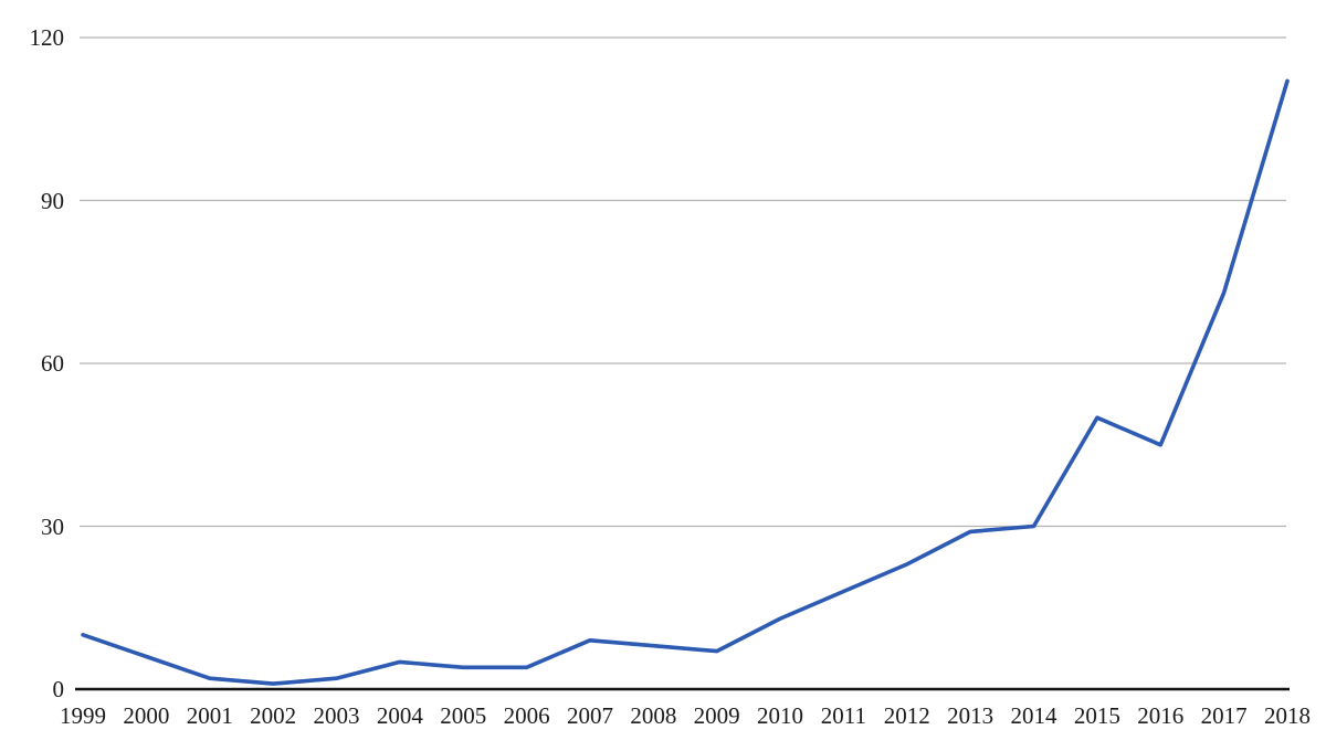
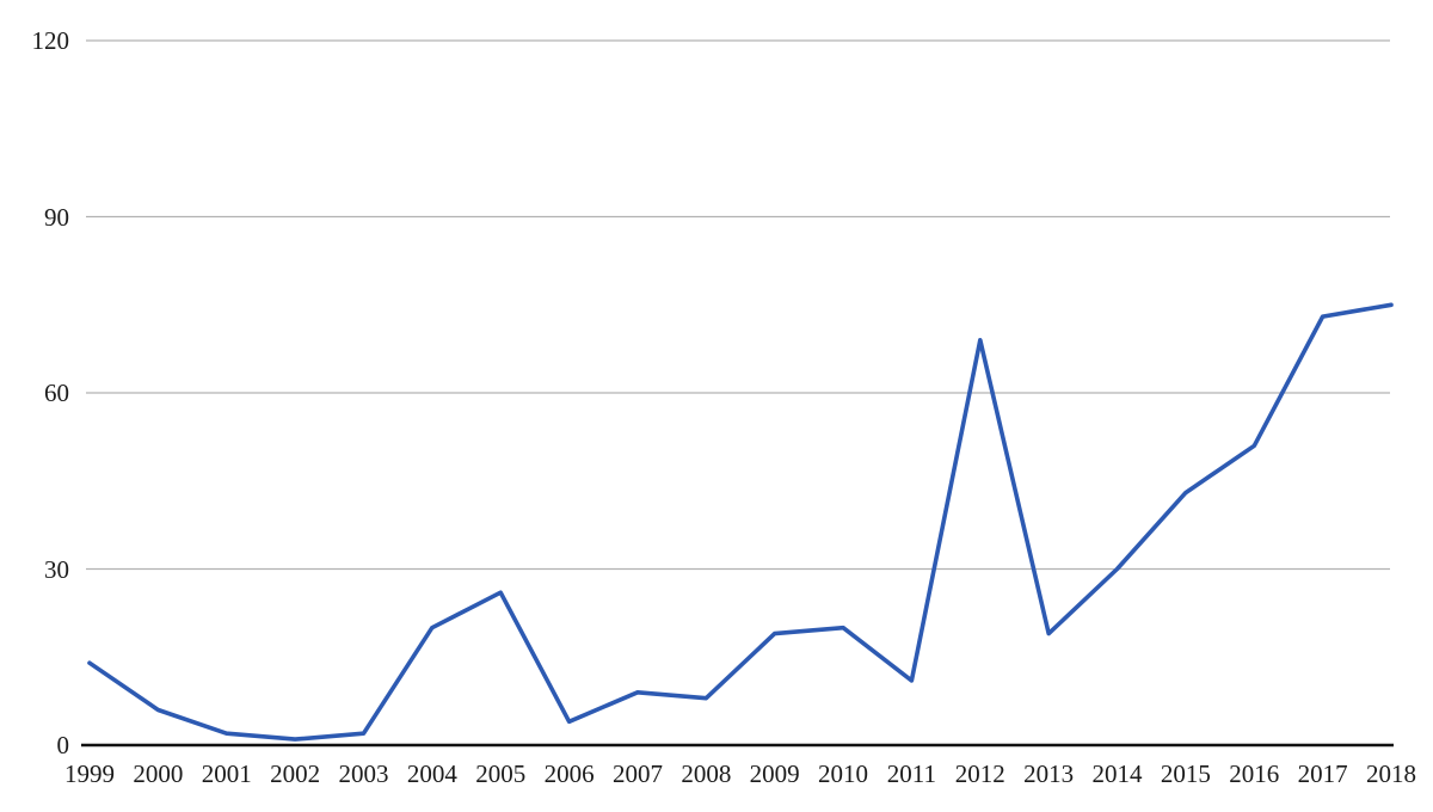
1999: 10 -> 14
2004: 5 -> 20
2005: 4 -> 26
2009: 7 -> 19
2010: 13 -> 20
2011: 18 -> 11
2012: 23 -> 69
2013: 29 -> 19
2015: 50 -> 43
2016: 45 -> 51
2018: 112 -> 75
